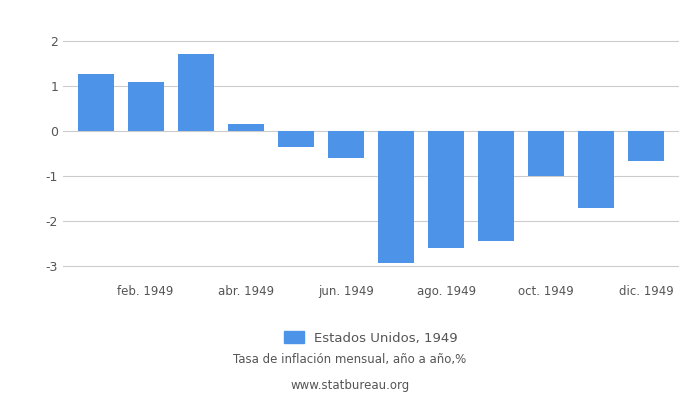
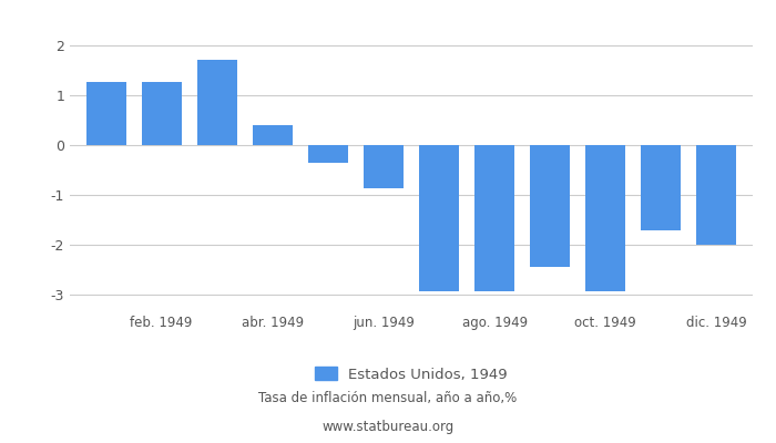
feb. 1949: 1.10 -> 1.27
abr. 1949: 0.15 -> 0.40
jun. 1949: -0.60 -> -0.87
ago. 1949: -2.60 -> -2.93
oct. 1949: -1.00 -> -2.93
dic. 1949: -0.65 -> -2.00
